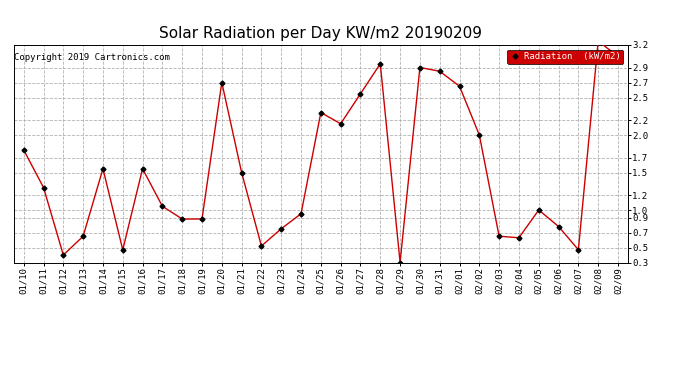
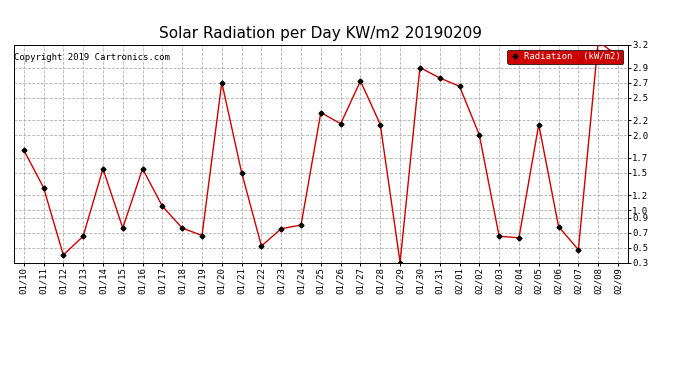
01/15: 0.47 -> 0.76
01/18: 0.88 -> 0.76
01/19: 0.88 -> 0.66
01/24: 0.95 -> 0.80
01/27: 2.55 -> 2.72
01/28: 2.95 -> 2.14
01/31: 2.85 -> 2.76
02/05: 1.00 -> 2.14
